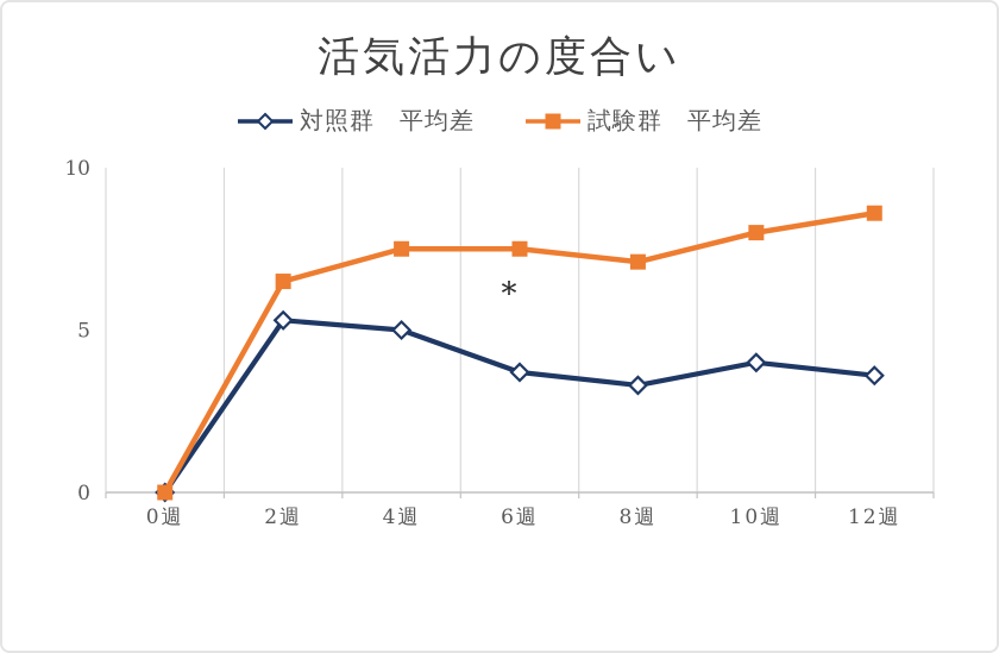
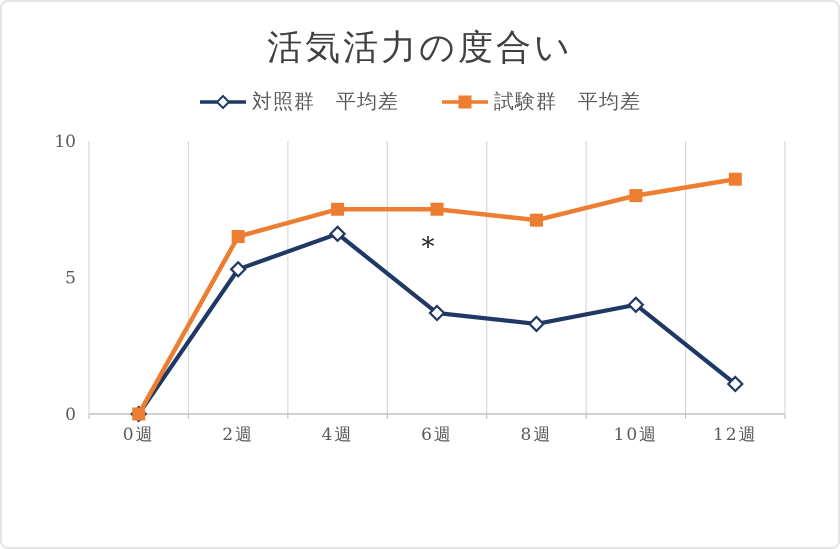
対照群 平均差/4週: 5.0 -> 6.6
対照群 平均差/12週: 3.6 -> 1.1
